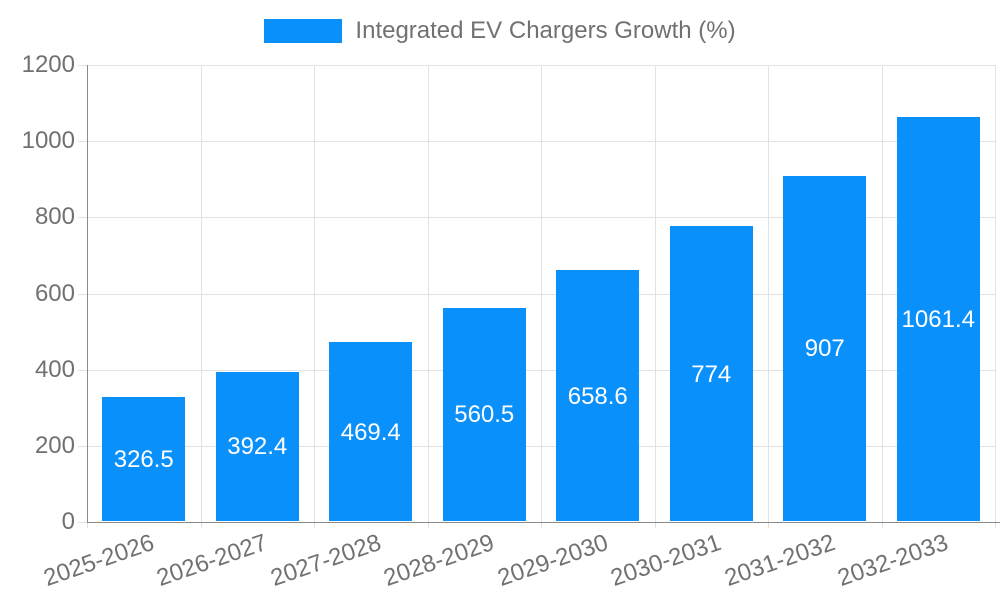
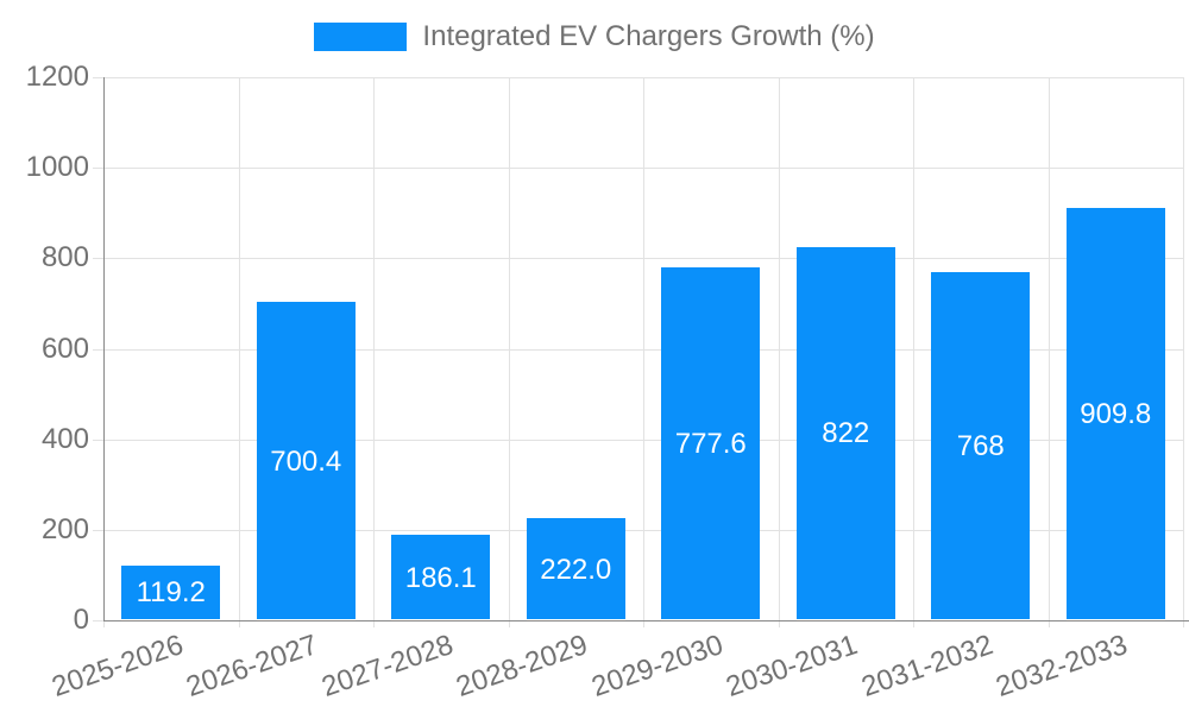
2025-2026: 326.5 -> 119.2
2026-2027: 392.4 -> 700.4
2027-2028: 469.4 -> 186.1
2028-2029: 560.5 -> 222.0
2029-2030: 658.6 -> 777.6
2030-2031: 774 -> 822
2031-2032: 907 -> 768
2032-2033: 1061.4 -> 909.8
